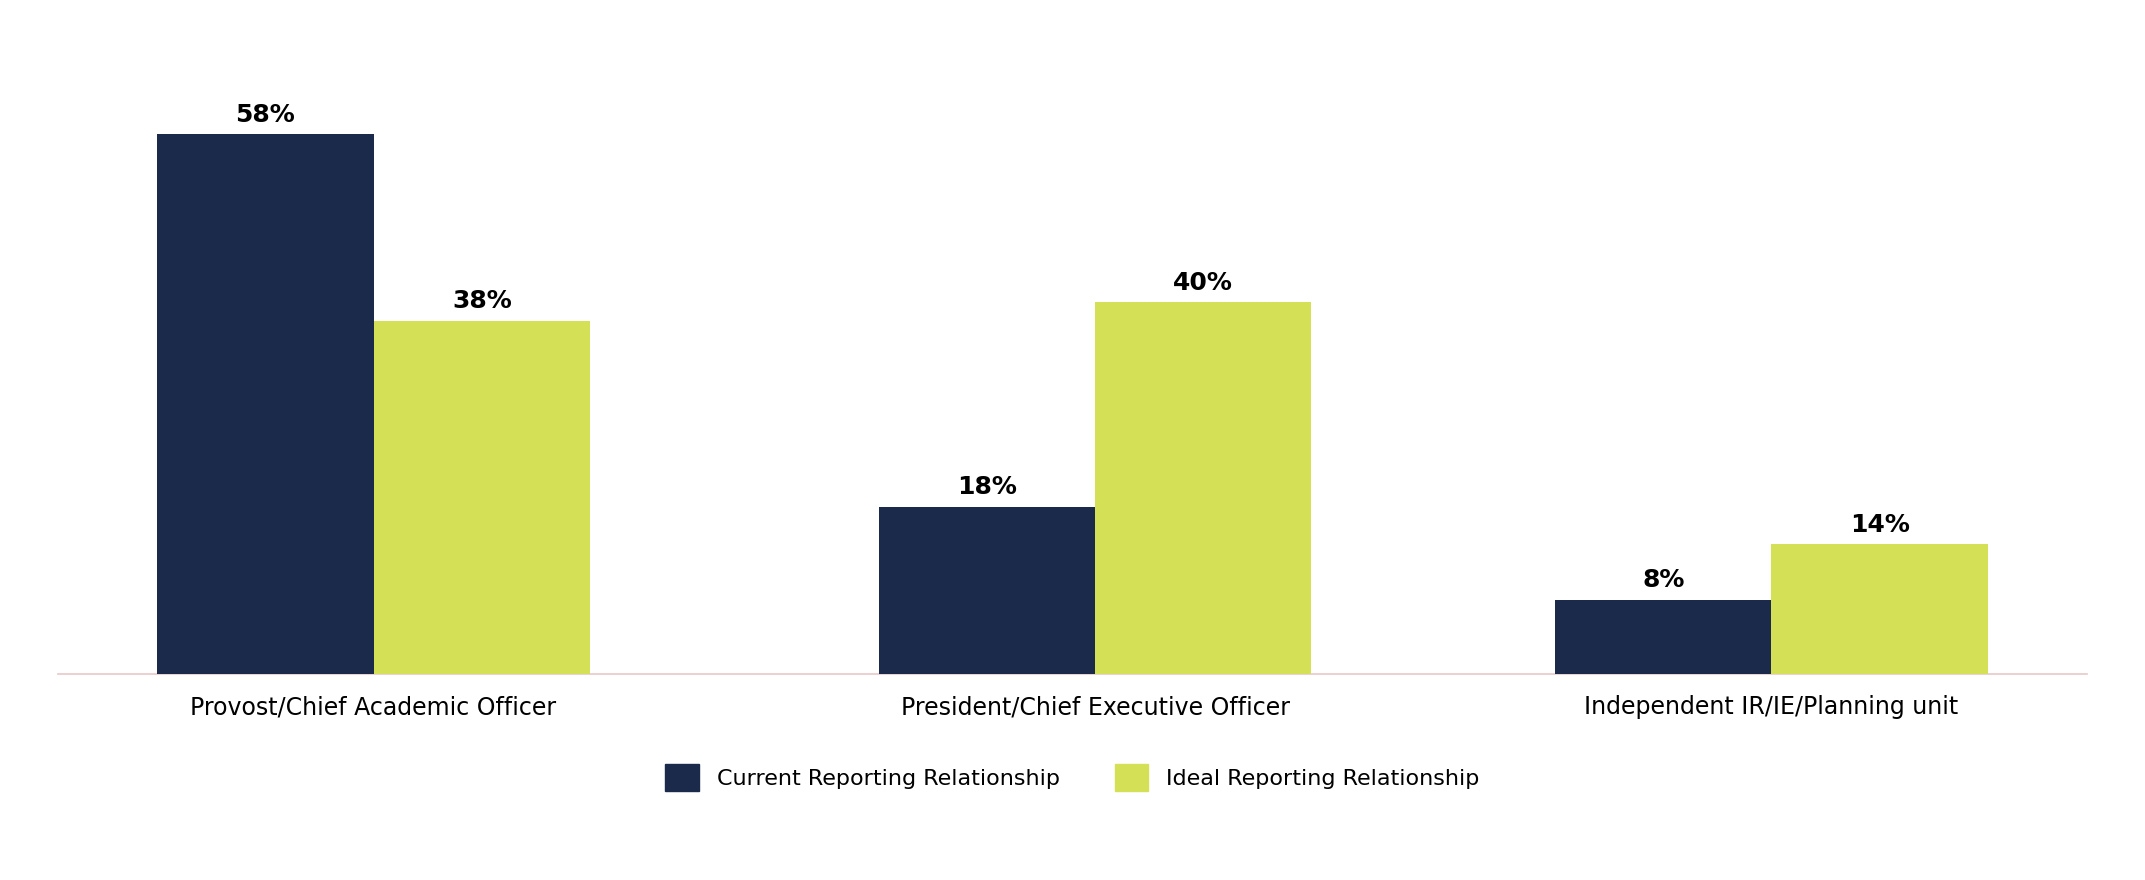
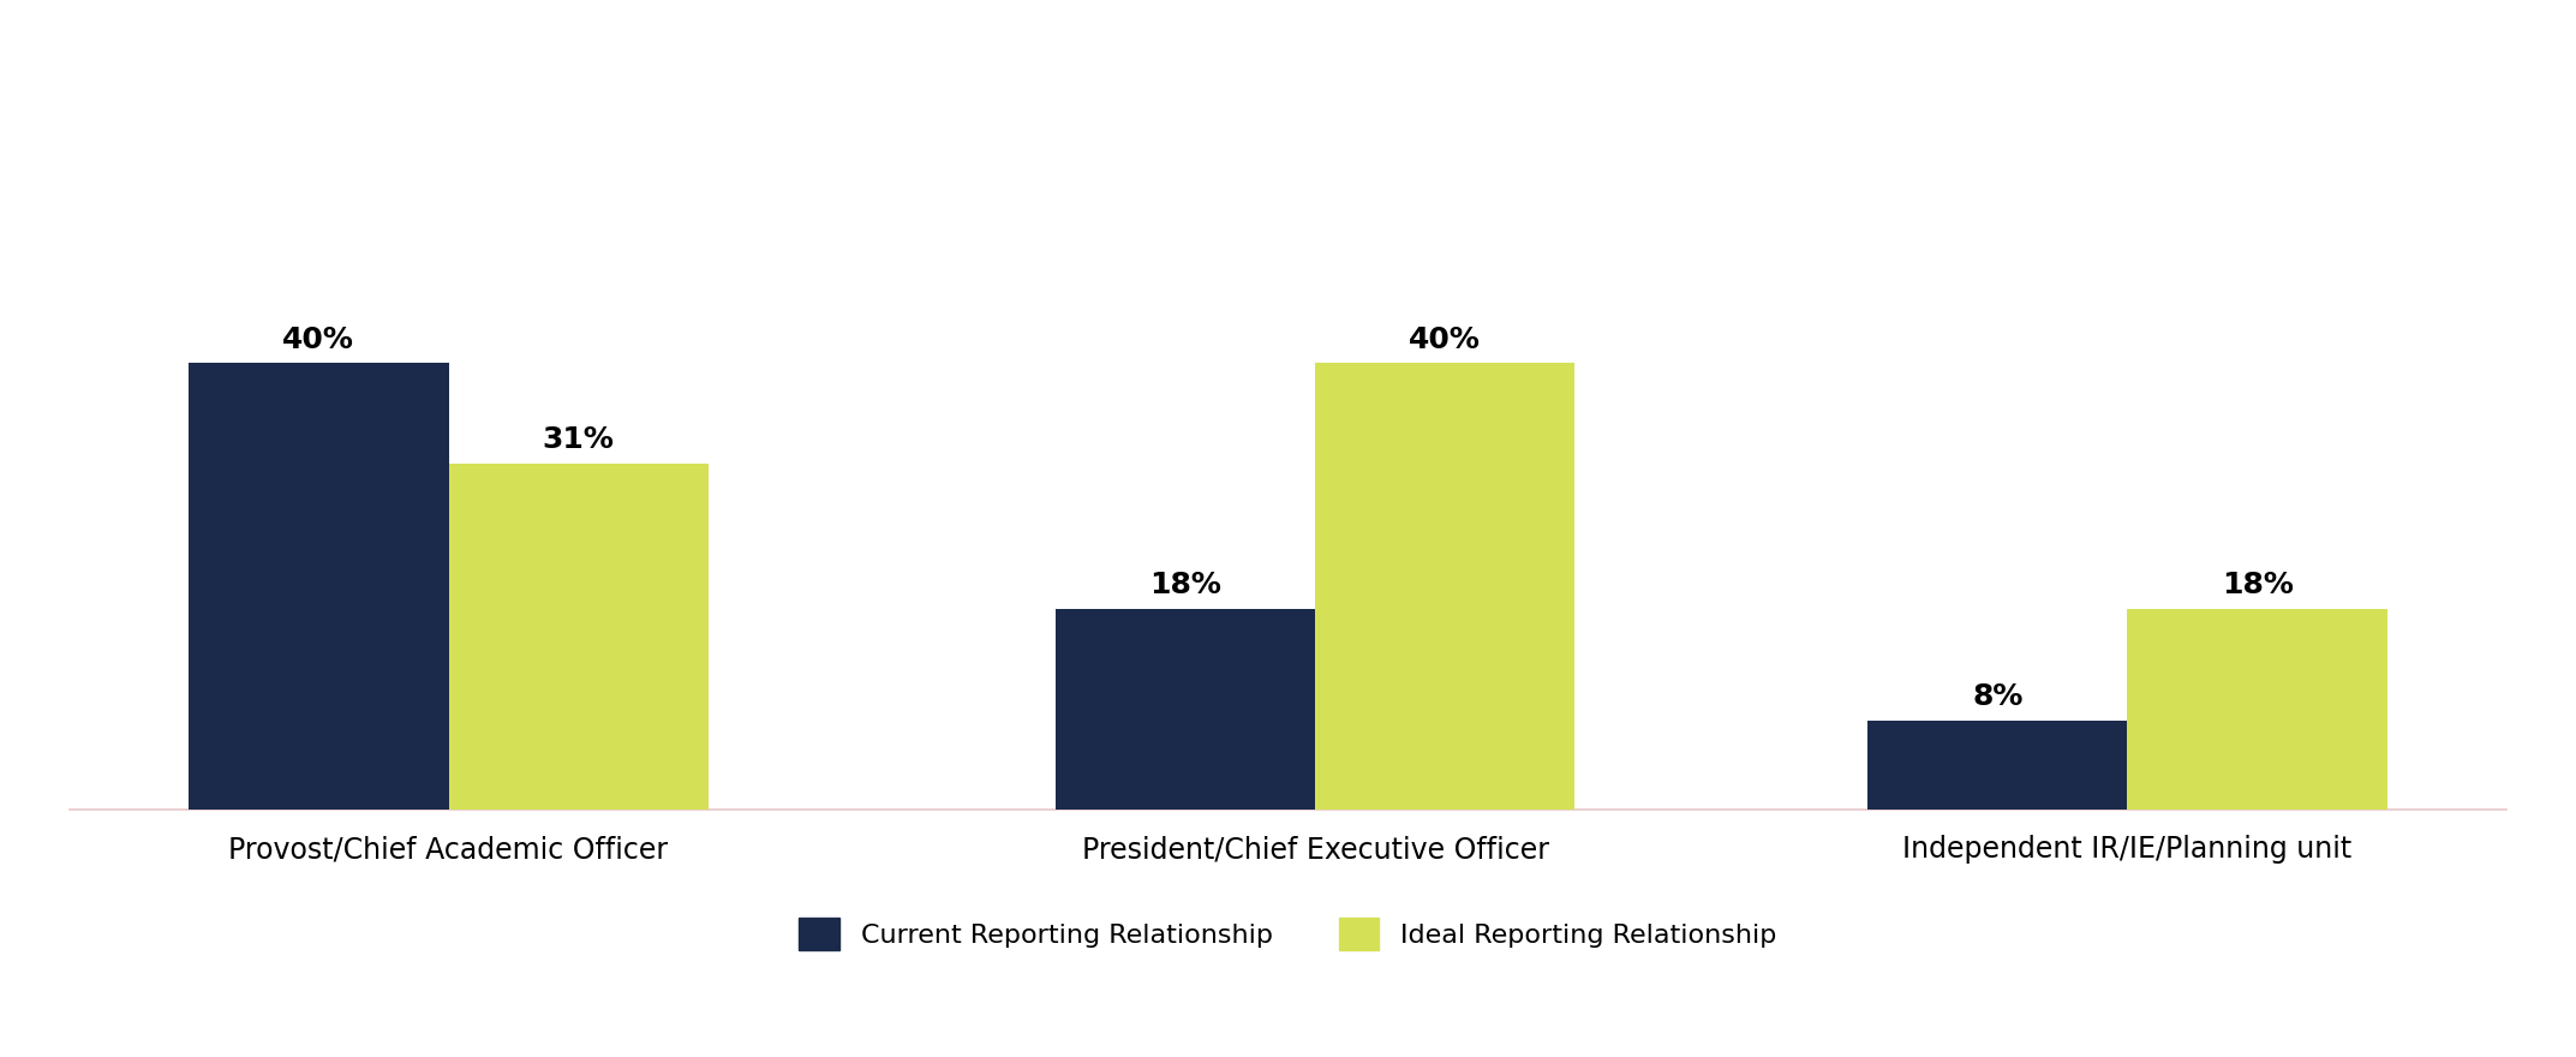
Current Reporting Relationship/Provost/Chief Academic Officer: 58% -> 40%
Ideal Reporting Relationship/Provost/Chief Academic Officer: 38% -> 31%
Ideal Reporting Relationship/Independent IR/IE/Planning unit: 14% -> 18%
